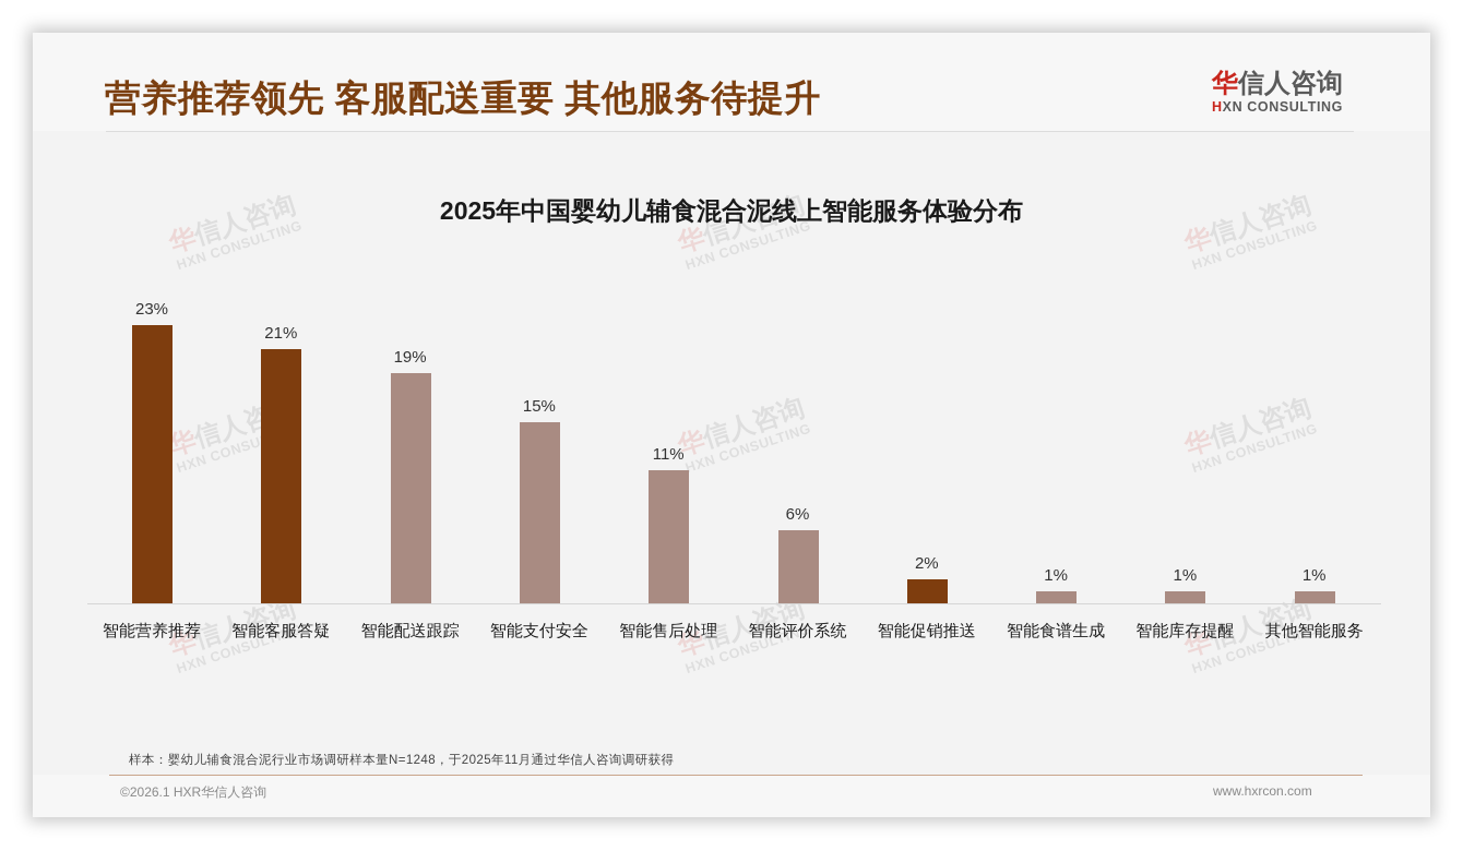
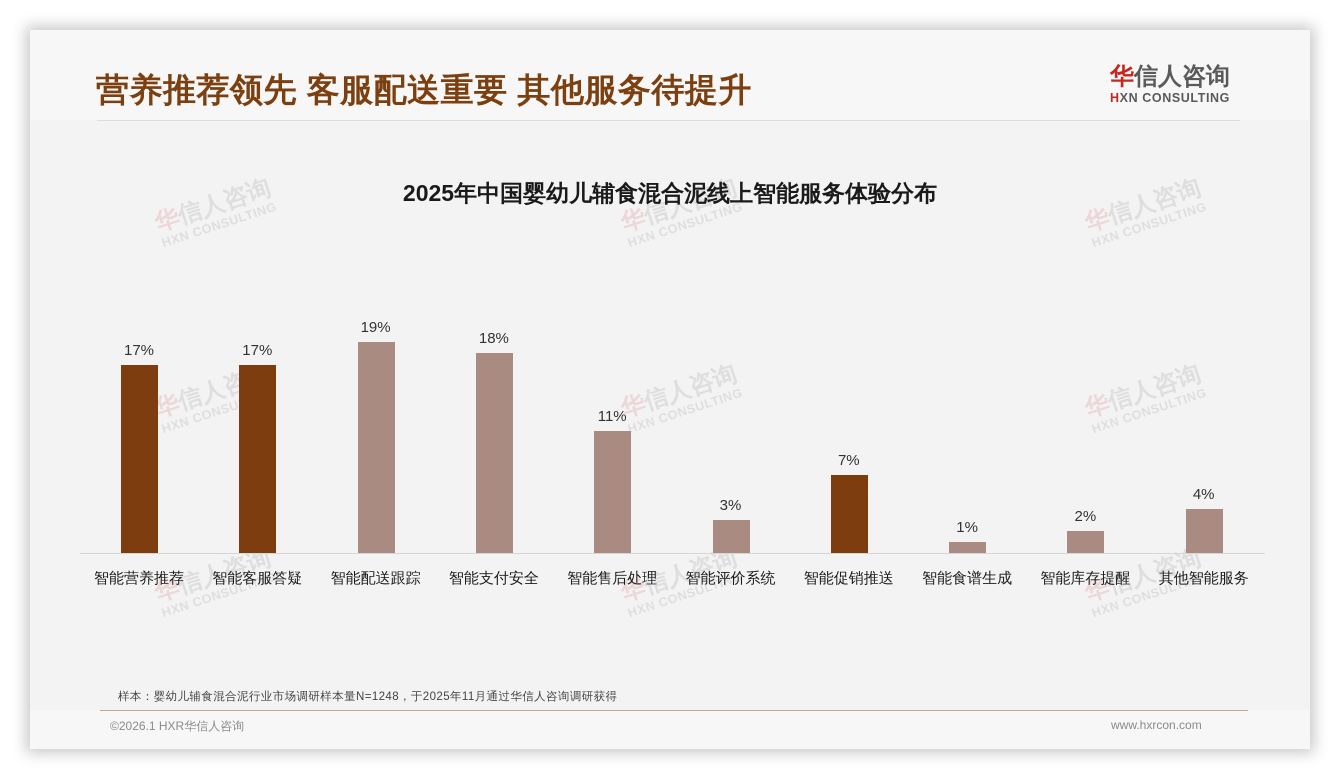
智能营养推荐: 23% -> 17%
智能客服答疑: 21% -> 17%
智能支付安全: 15% -> 18%
智能评价系统: 6% -> 3%
智能促销推送: 2% -> 7%
智能库存提醒: 1% -> 2%
其他智能服务: 1% -> 4%
